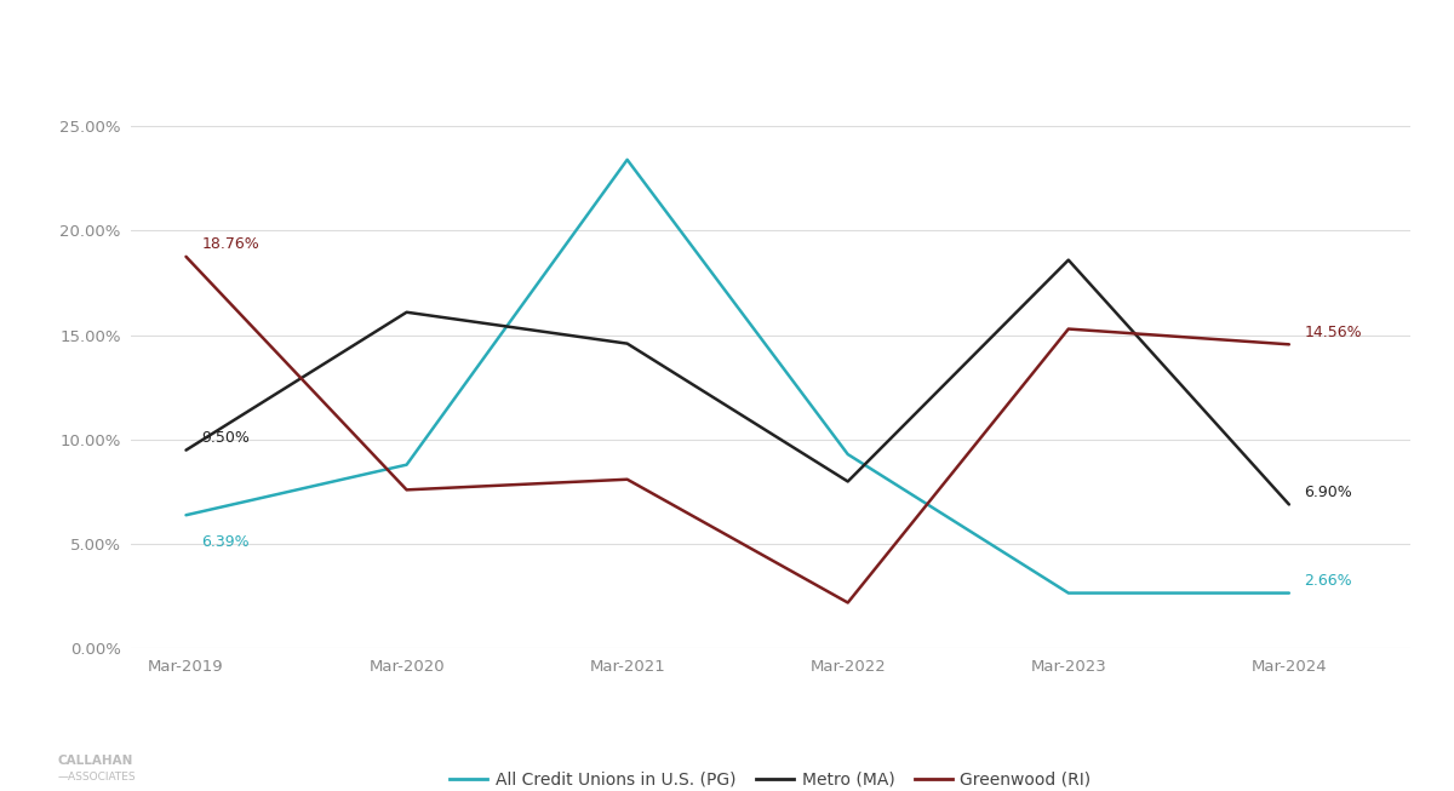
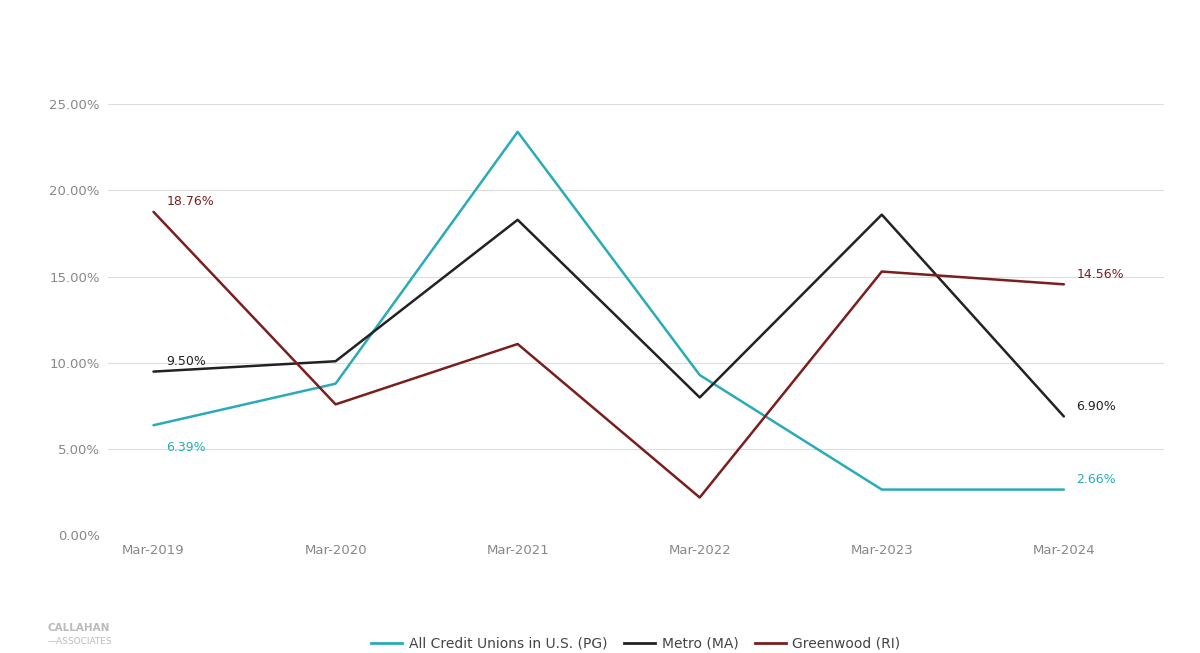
Metro (MA)/Mar-2020: 16.1% -> 10.1%
Metro (MA)/Mar-2021: 14.6% -> 18.3%
Greenwood (RI)/Mar-2021: 8.1% -> 11.1%
